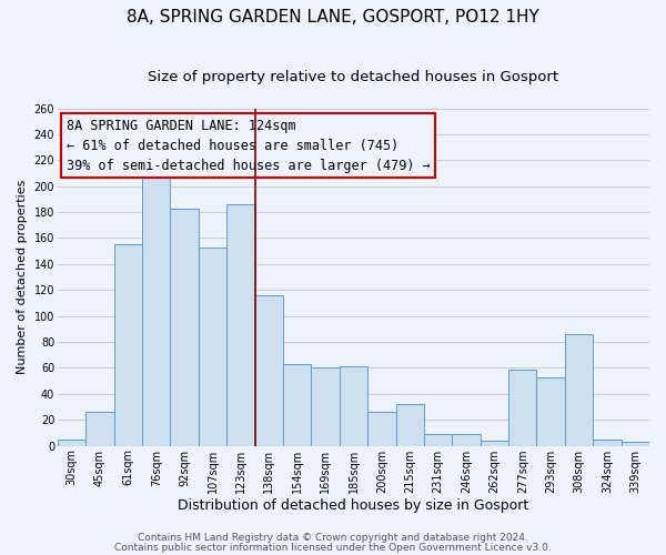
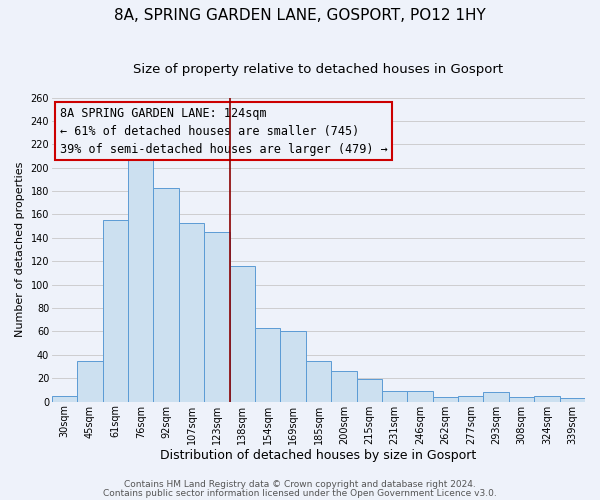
45sqm: 26 -> 35
123sqm: 186 -> 145
185sqm: 61 -> 35
215sqm: 32 -> 19
277sqm: 59 -> 5
293sqm: 53 -> 8
308sqm: 86 -> 4
